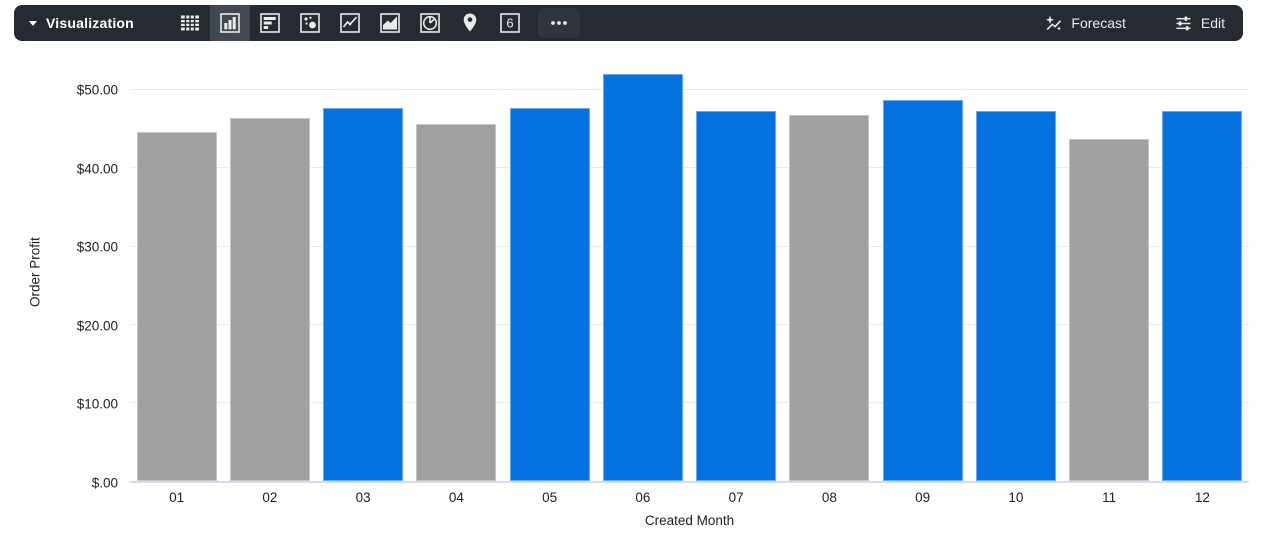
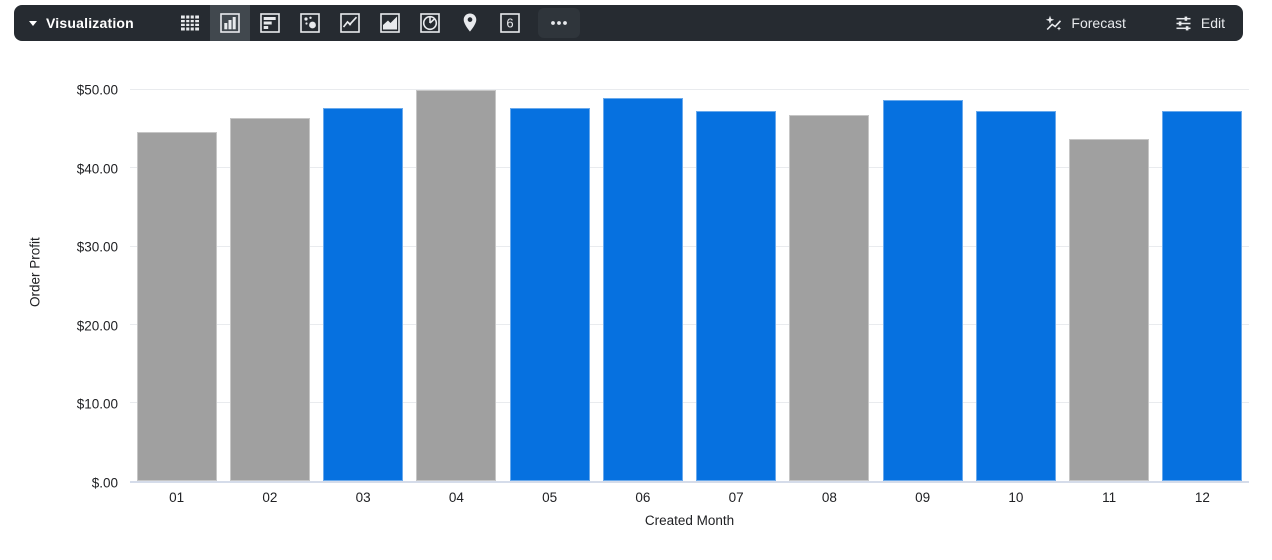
04: $46 -> $50
06: $52 -> $49
